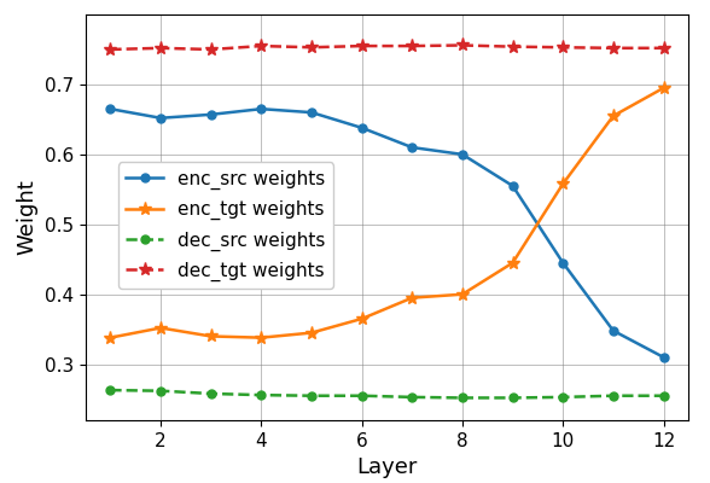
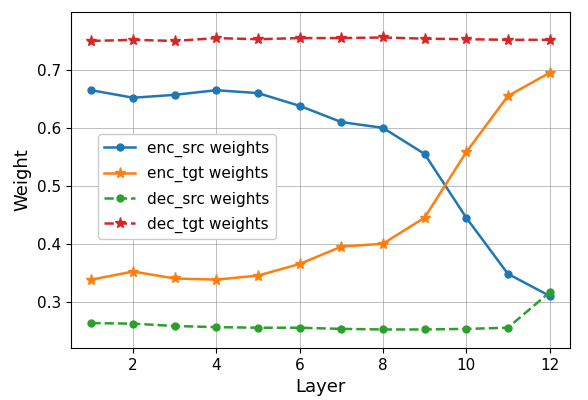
dec_src weights/12: 0.255 -> 0.316
